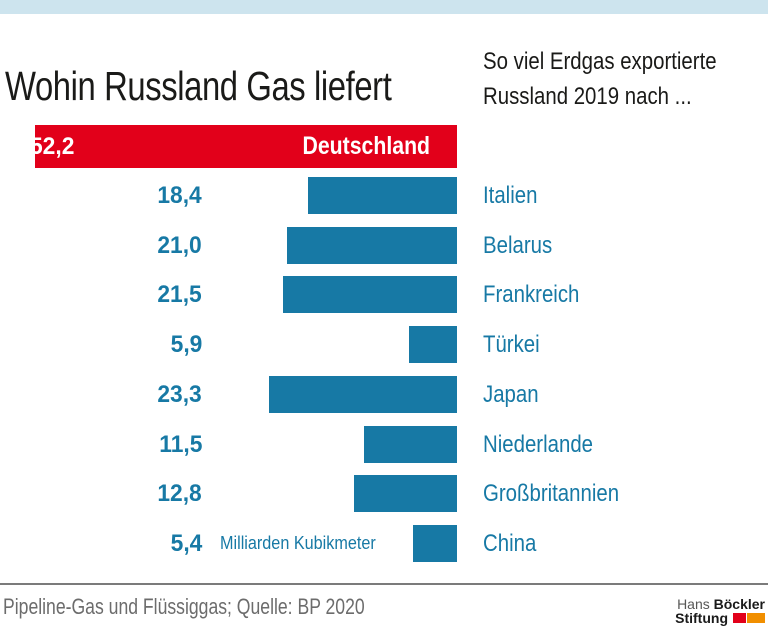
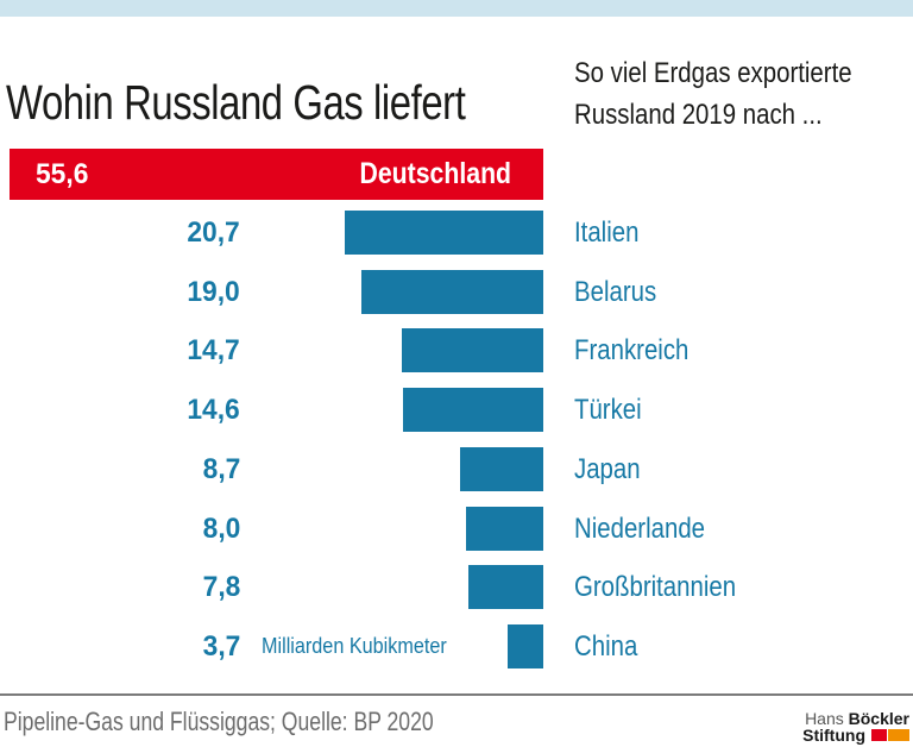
Deutschland: 52,2 -> 55,6
Italien: 18,4 -> 20,7
Belarus: 21,0 -> 19,0
Frankreich: 21,5 -> 14,7
Türkei: 5,9 -> 14,6
Japan: 23,3 -> 8,7
Niederlande: 11,5 -> 8,0
Großbritannien: 12,8 -> 7,8
China: 5,4 -> 3,7
